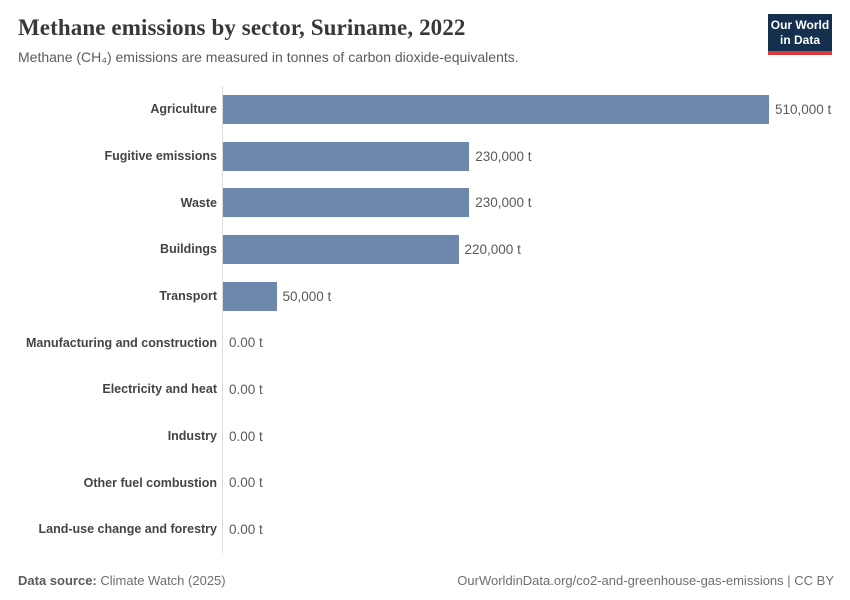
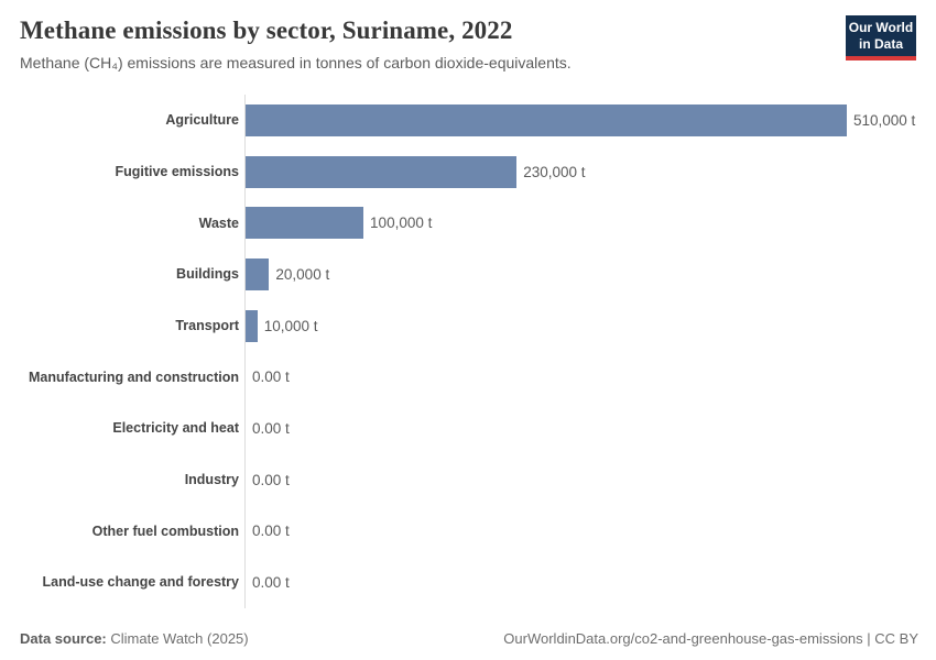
Waste: 230,000 -> 100,000
Buildings: 220,000 -> 20,000
Transport: 50,000 -> 10,000
